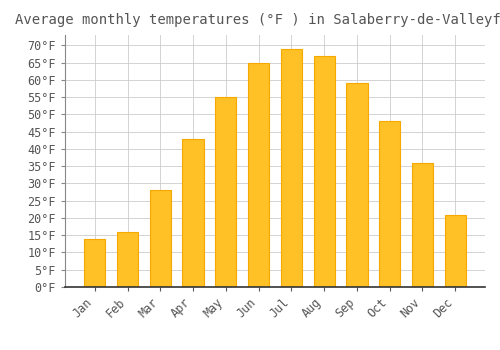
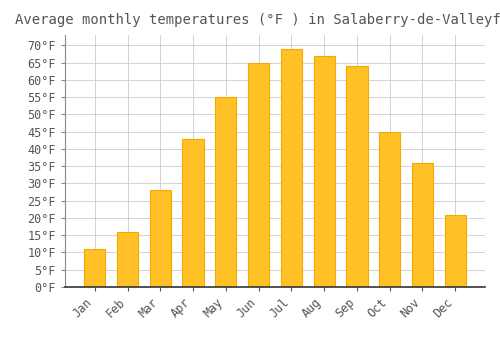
Jan: 14°F -> 11°F
Sep: 59°F -> 64°F
Oct: 48°F -> 45°F
